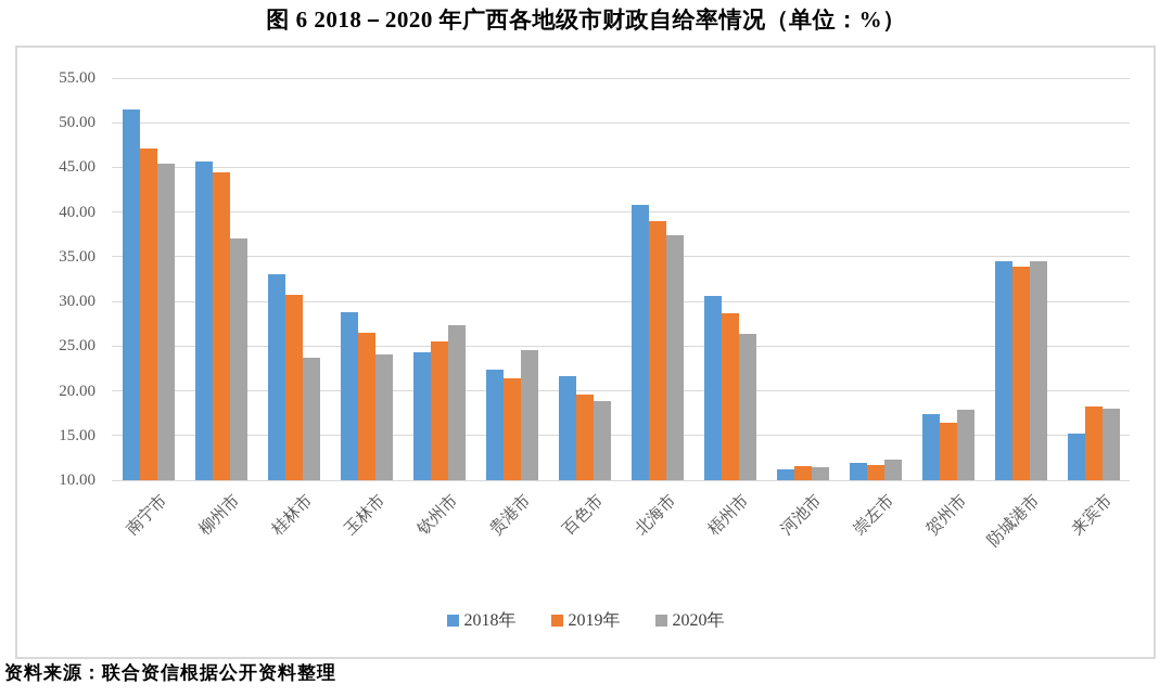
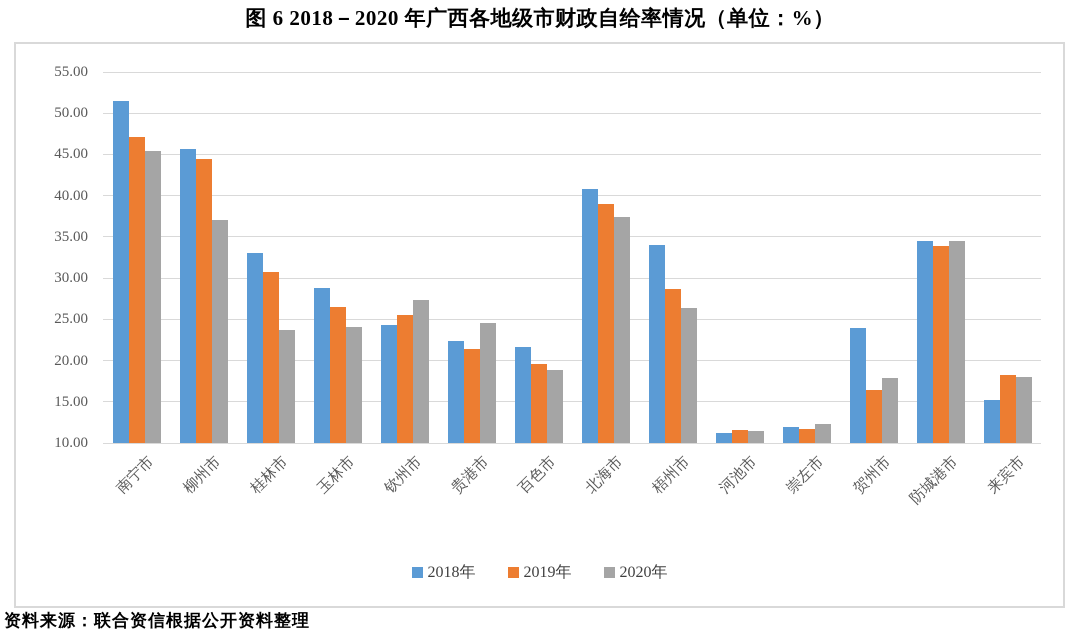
2018年/梧州市: 31 -> 34
2018年/贺州市: 17 -> 24
